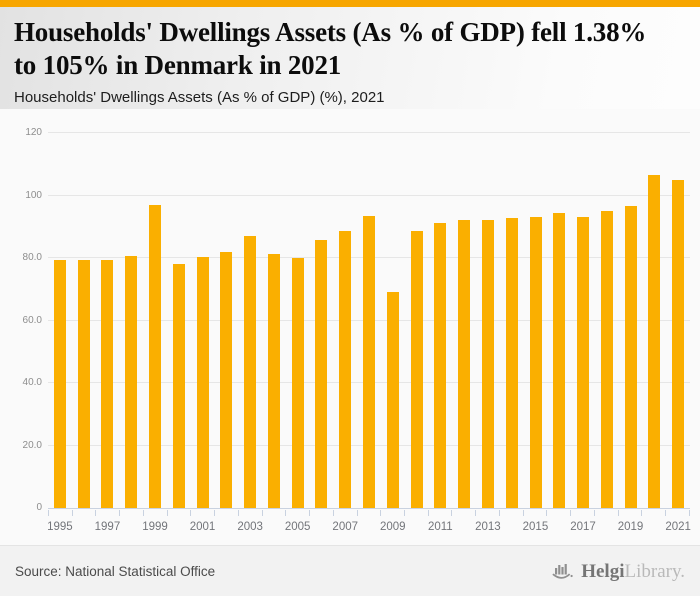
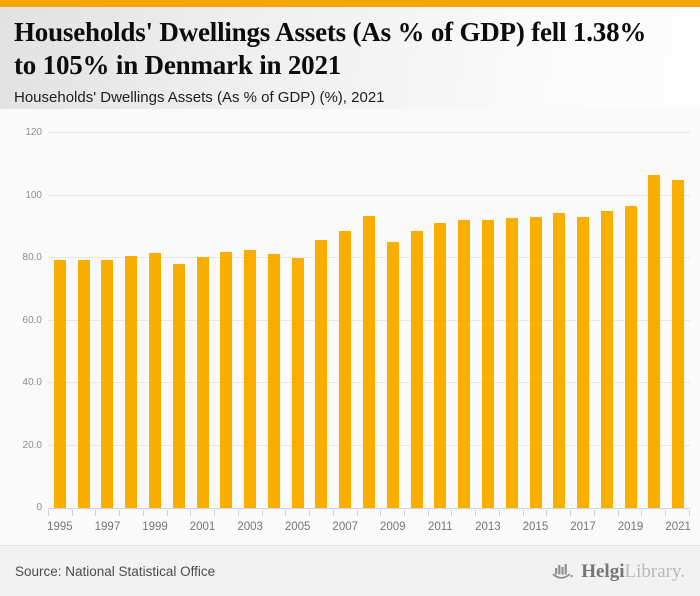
1999: 97 -> 82
2003: 87 -> 83
2009: 69 -> 85
